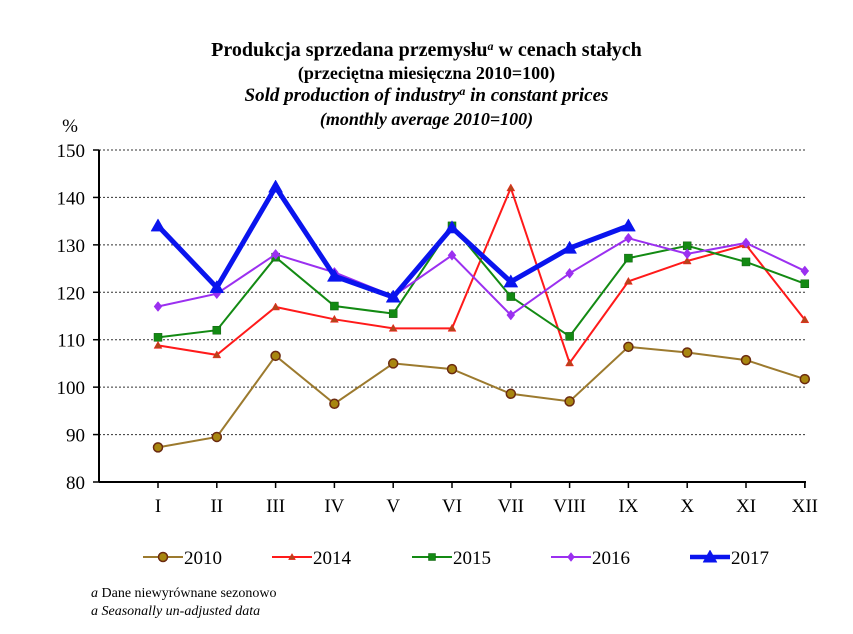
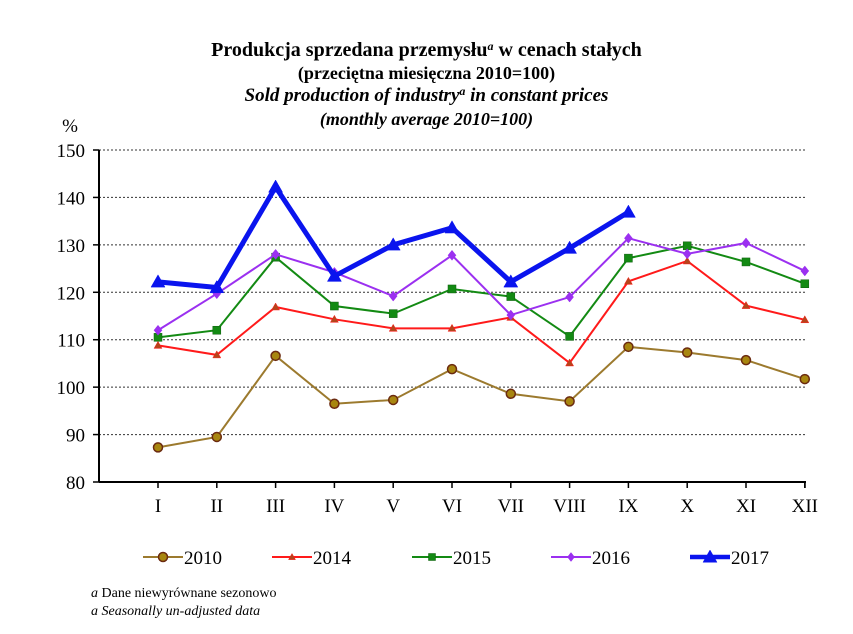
2016/I: 117 -> 112
2017/I: 134 -> 122
2010/V: 105 -> 97
2017/V: 119 -> 130
2015/VI: 134 -> 121
2014/VII: 142 -> 115
2016/VIII: 124 -> 119
2017/IX: 134 -> 137
2014/XI: 130 -> 117
